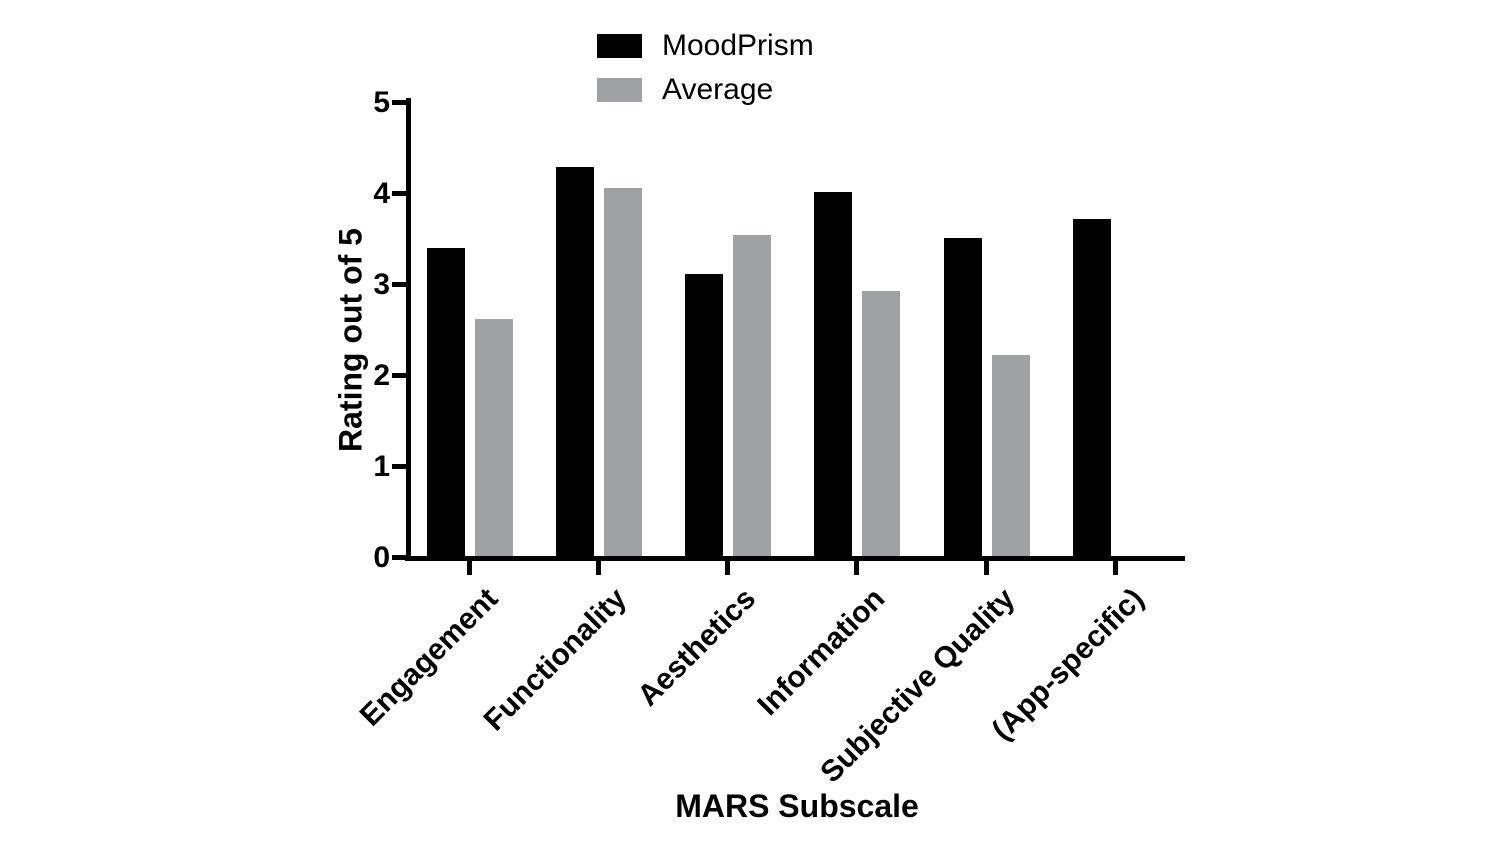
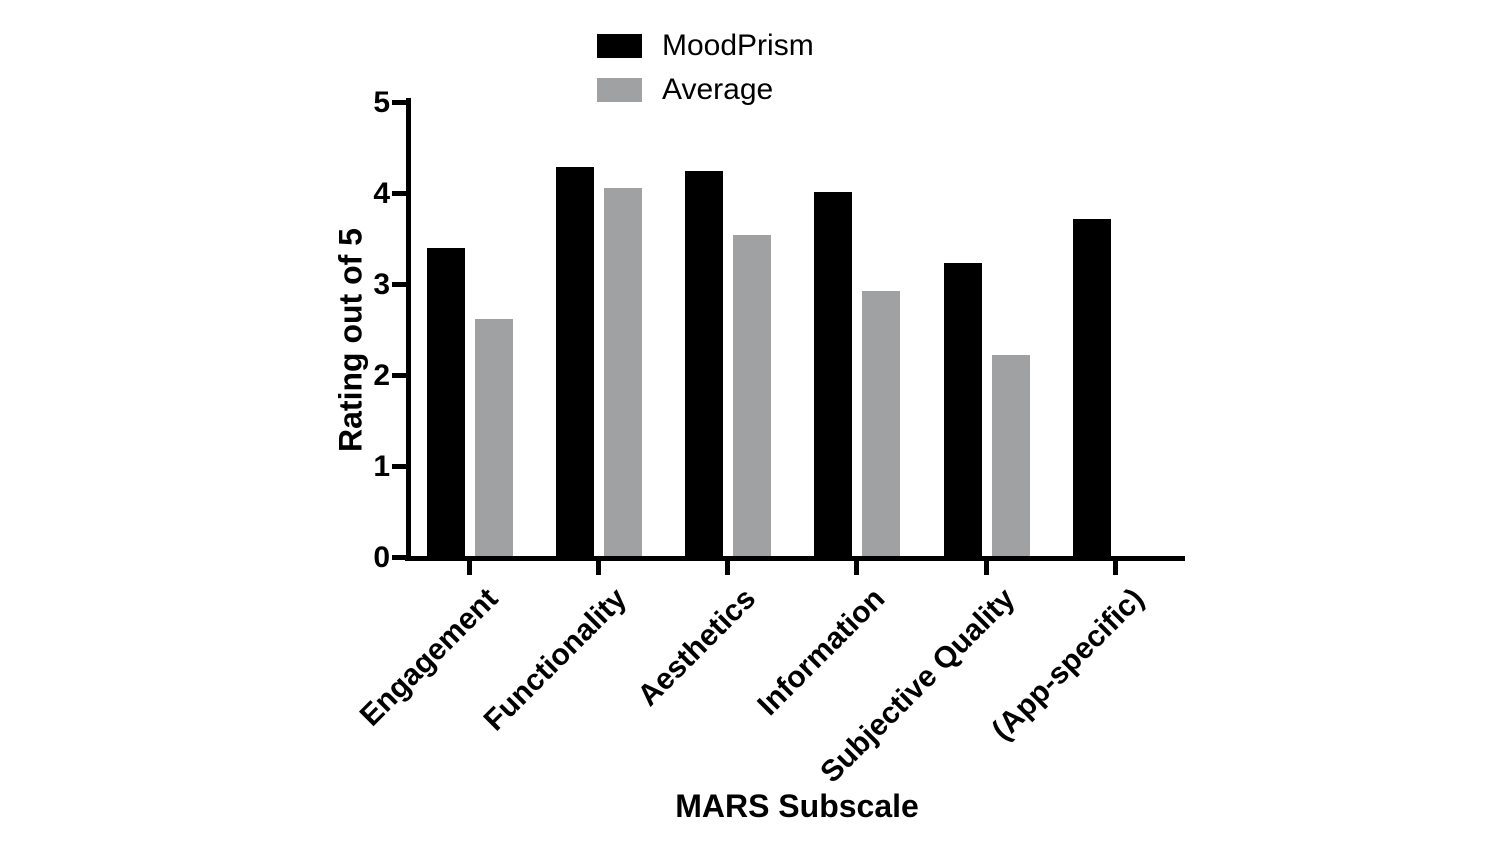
MoodPrism/Aesthetics: 3.1 -> 4.2
MoodPrism/Subjective Quality: 3.5 -> 3.2
